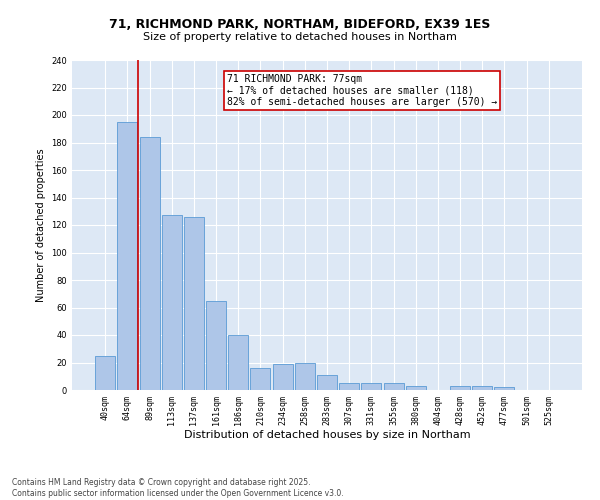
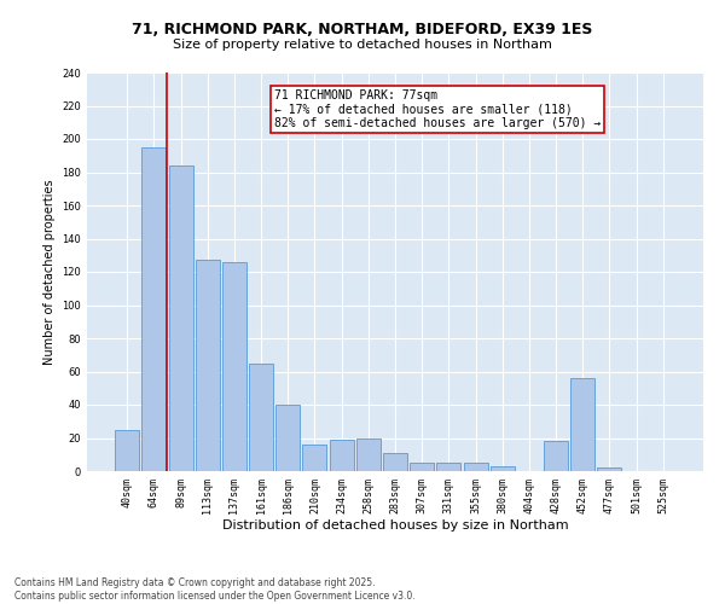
428sqm: 3 -> 18
452sqm: 3 -> 56
